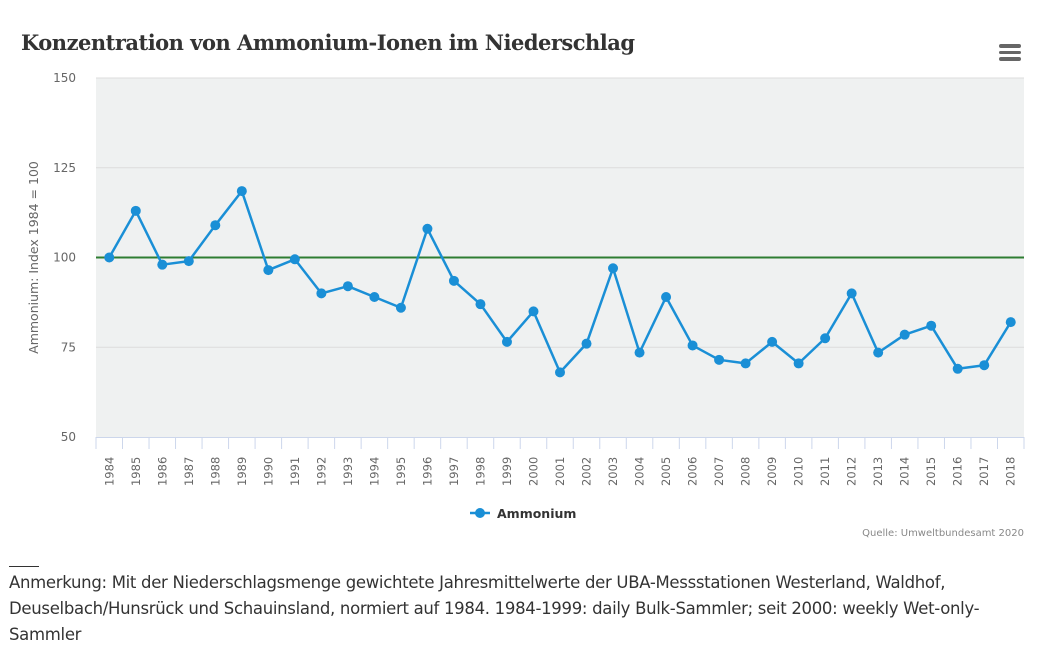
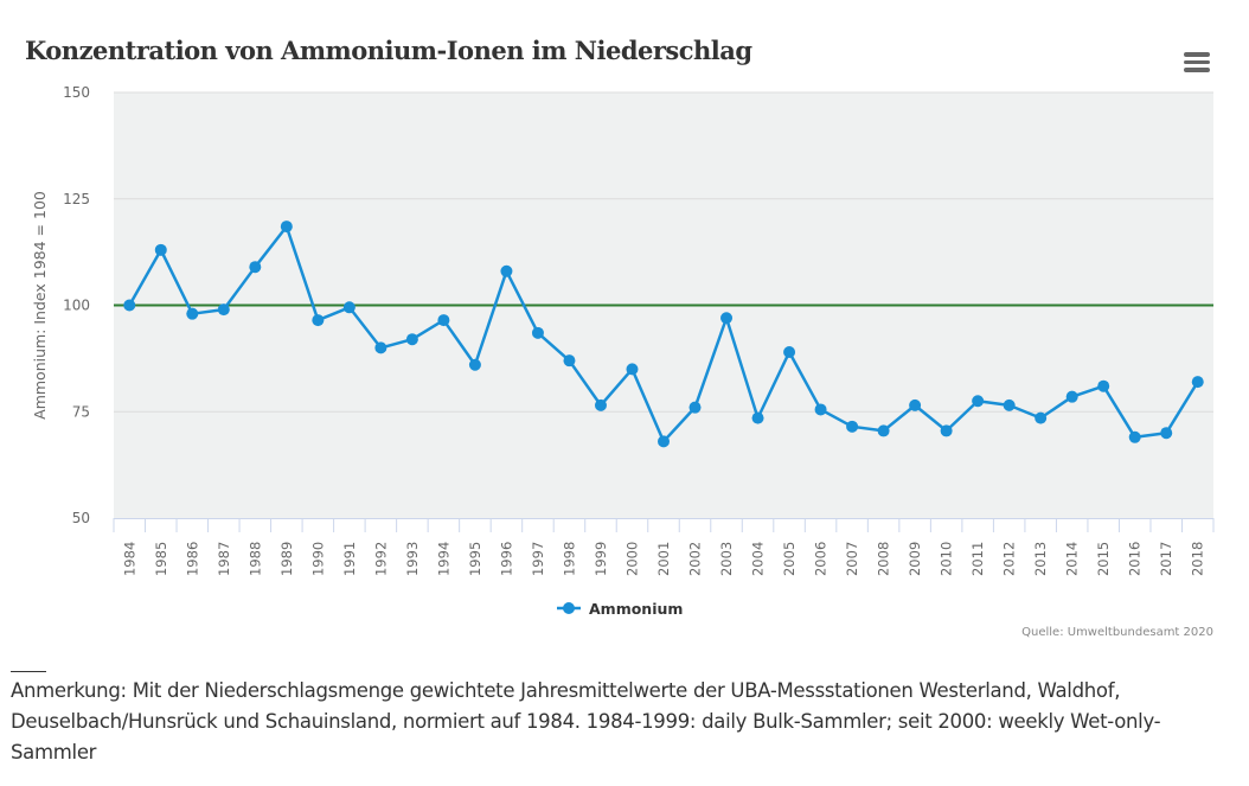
1994: 89 -> 96
2012: 90 -> 76
